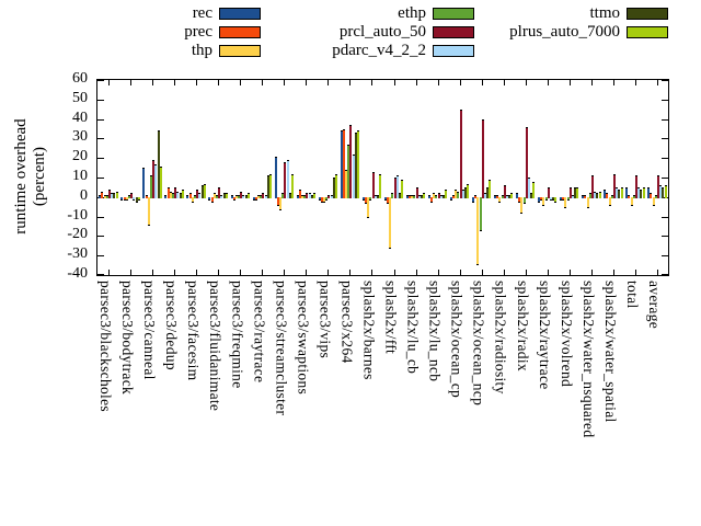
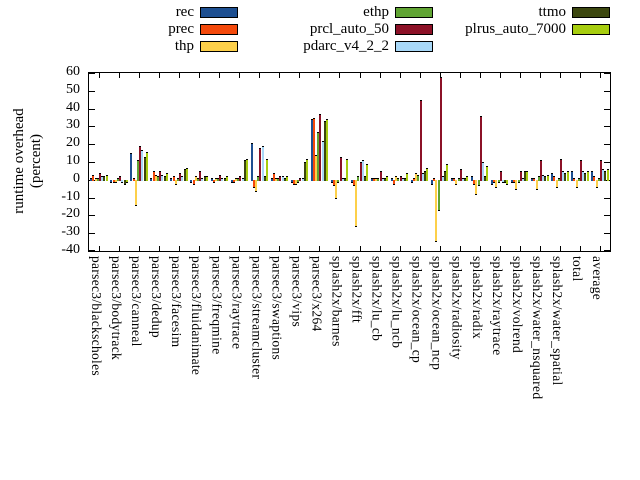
ttmo/parsec3/canneal: 34 -> 13
prcl_auto_50/splash2x/ocean_ncp: 40 -> 58
